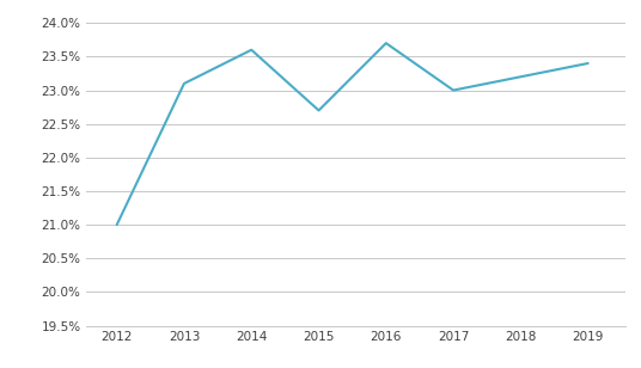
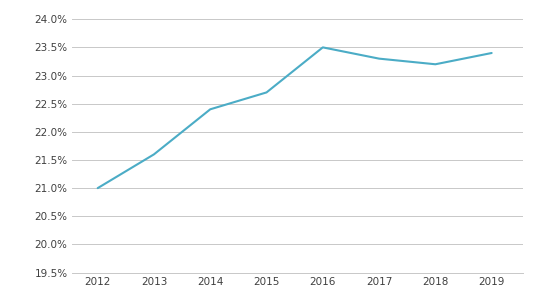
2013: 23.1% -> 21.6%
2014: 23.6% -> 22.4%
2016: 23.7% -> 23.5%
2017: 23.0% -> 23.3%
